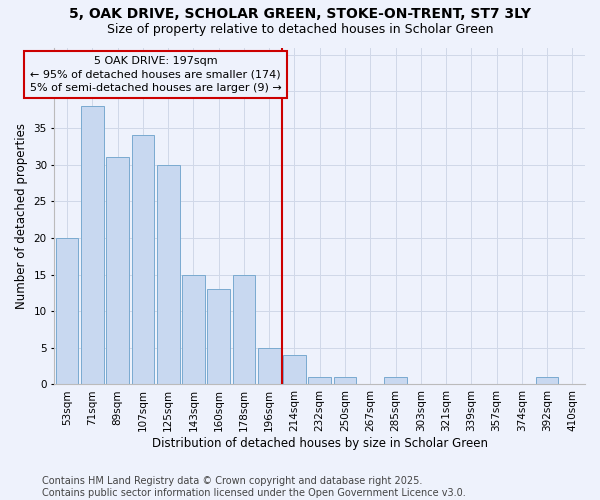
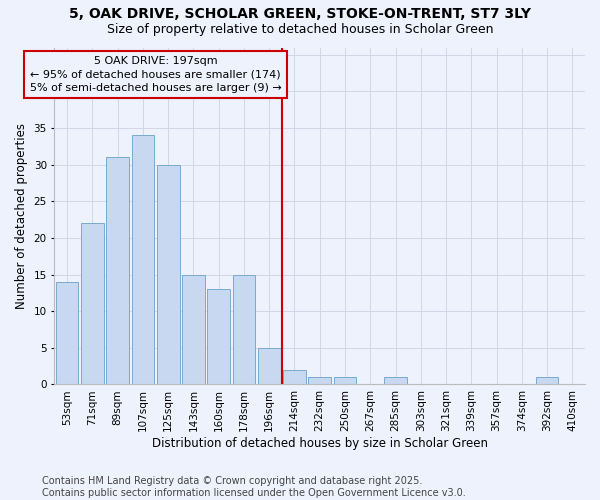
53sqm: 20 -> 14
71sqm: 38 -> 22
214sqm: 4 -> 2
